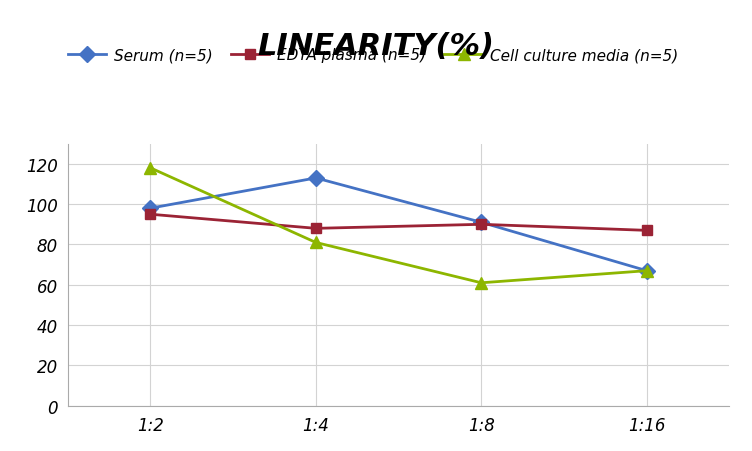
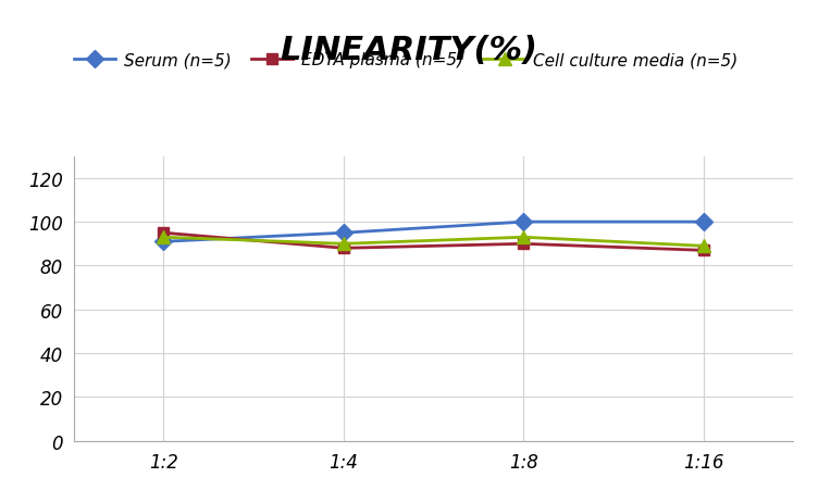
Serum (n=5)/1:2: 98 -> 91
Cell culture media (n=5)/1:2: 118 -> 93
Serum (n=5)/1:4: 113 -> 95
Cell culture media (n=5)/1:4: 81 -> 90
Serum (n=5)/1:8: 91 -> 100
Cell culture media (n=5)/1:8: 61 -> 93
Serum (n=5)/1:16: 67 -> 100
Cell culture media (n=5)/1:16: 67 -> 89
